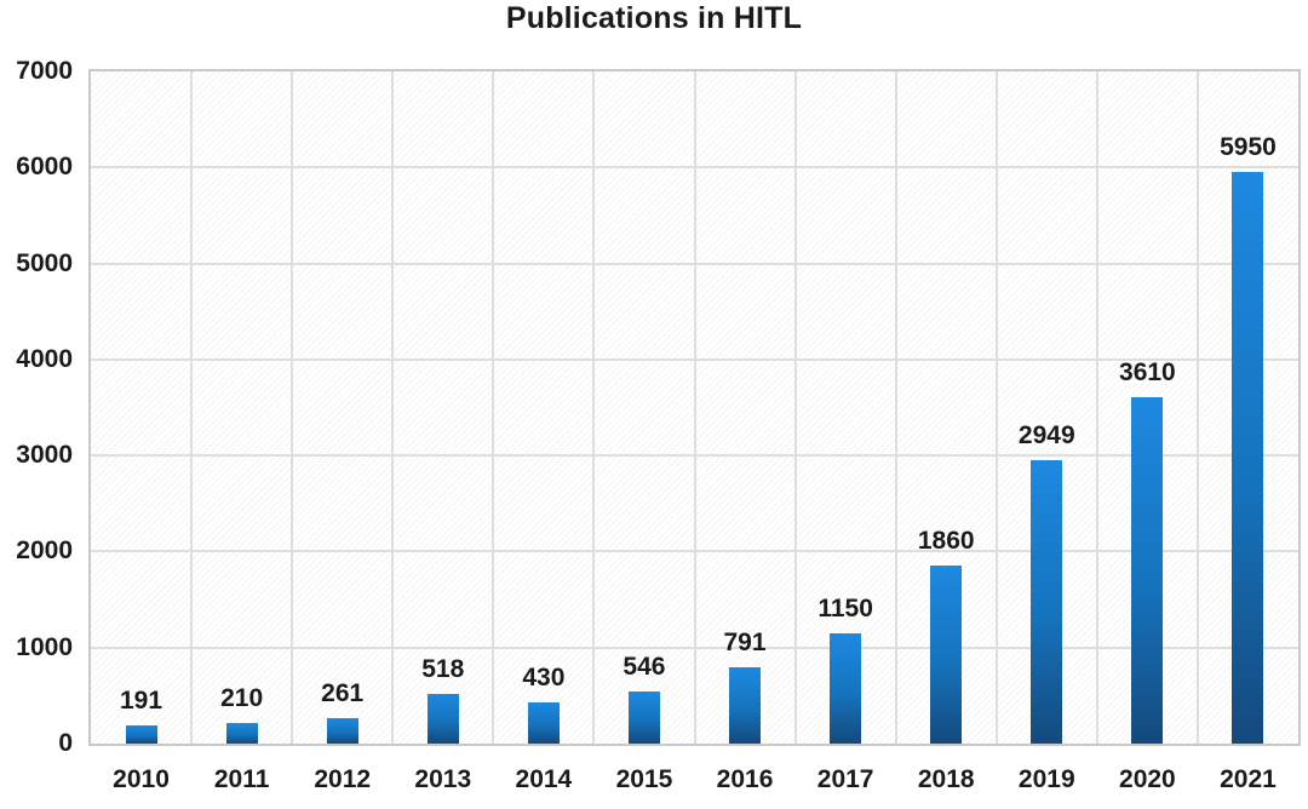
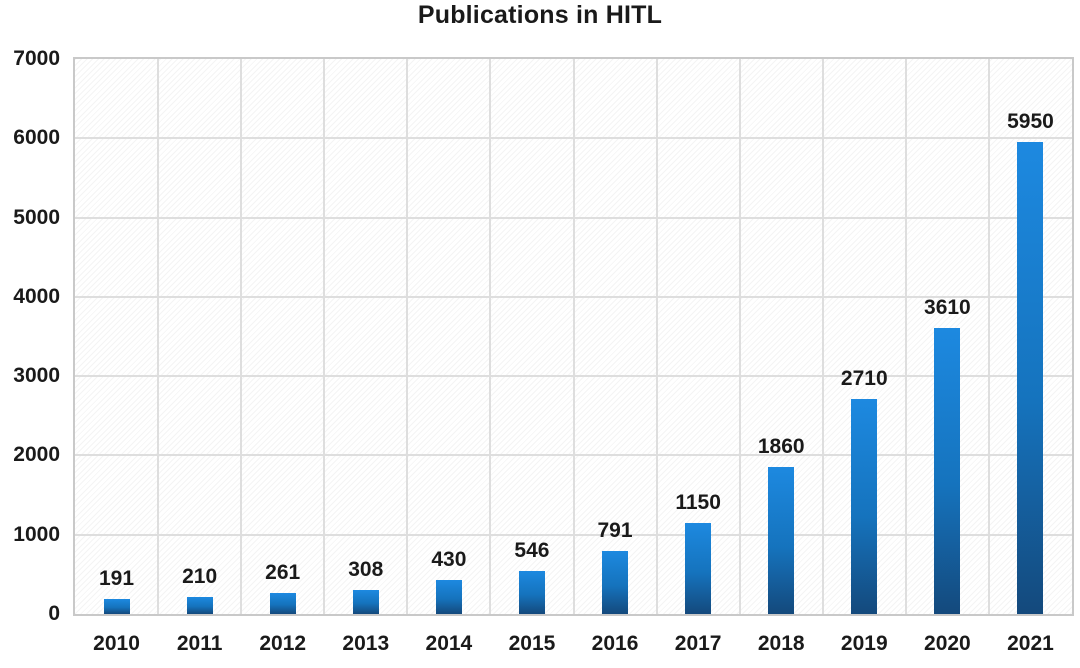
2013: 518 -> 308
2019: 2949 -> 2710
